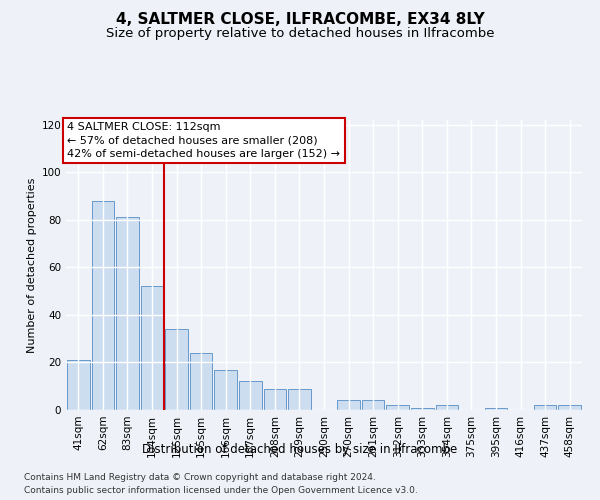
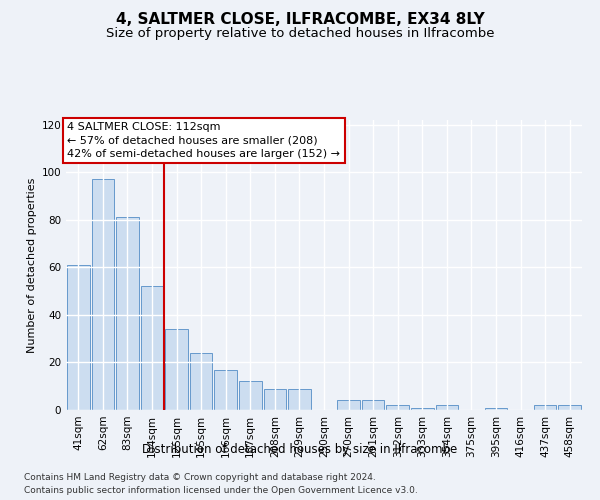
41sqm: 21 -> 61
62sqm: 88 -> 97
